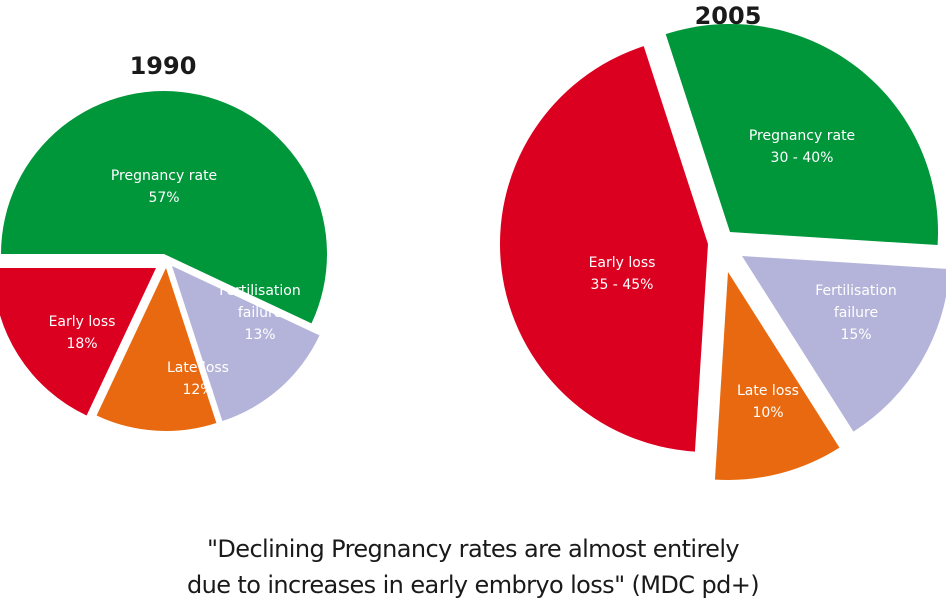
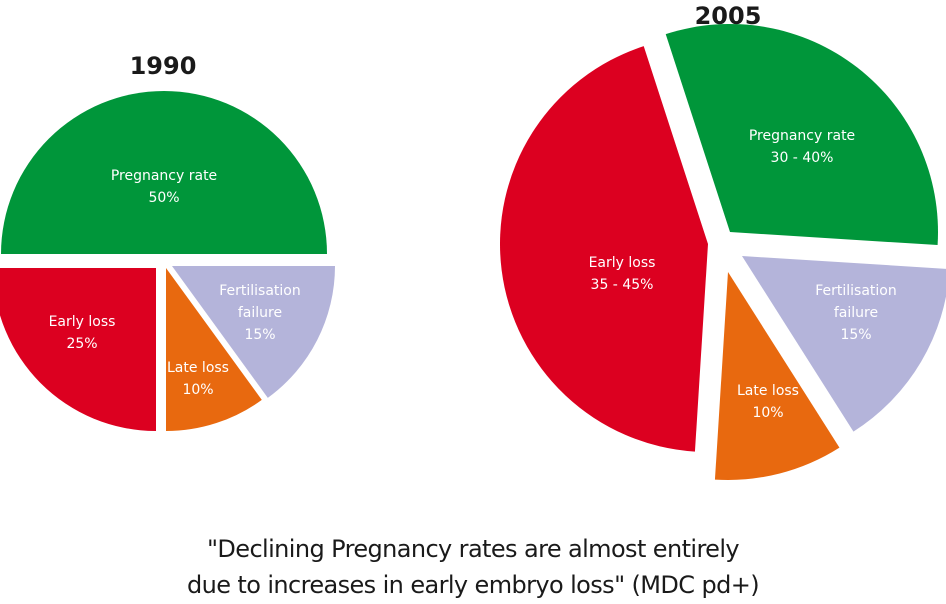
1990/Pregnancy rate: 57% -> 50%
1990/Early loss: 18% -> 25%
1990/Late loss: 12% -> 10%
1990/Fertilisation failure: 13% -> 15%
